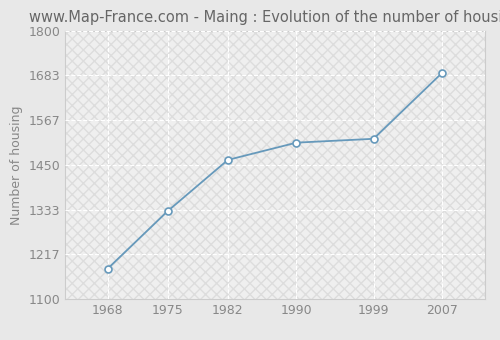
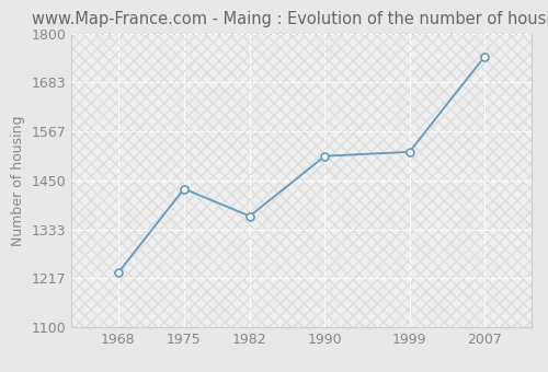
1968: 1180 -> 1230
1975: 1330 -> 1430
1982: 1463 -> 1365
2007: 1690 -> 1745
